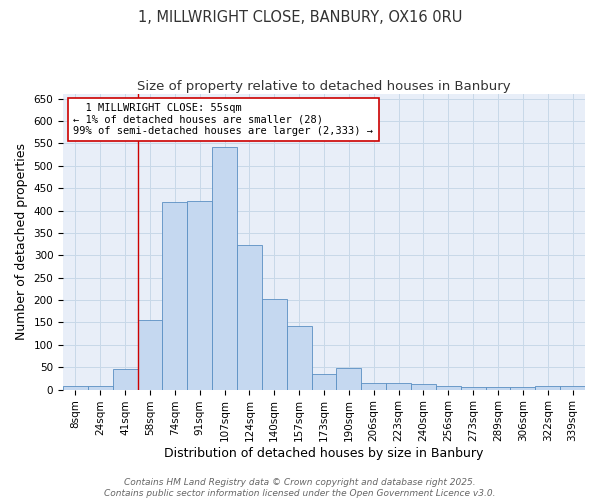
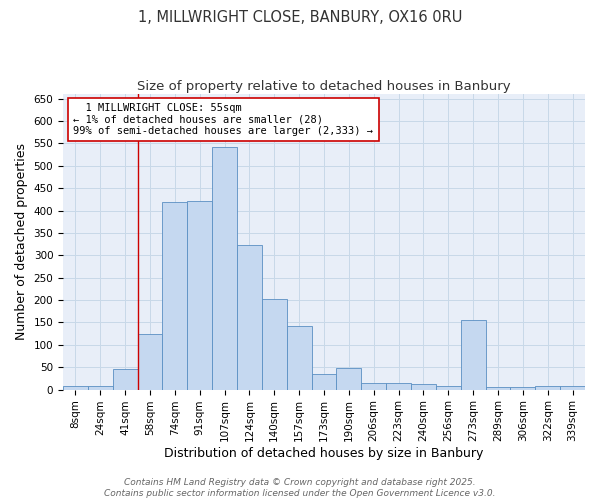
58sqm: 155 -> 125
273sqm: 5 -> 155
